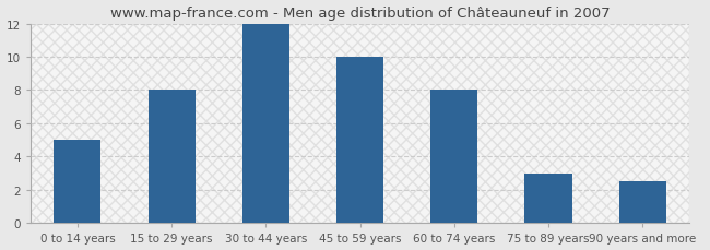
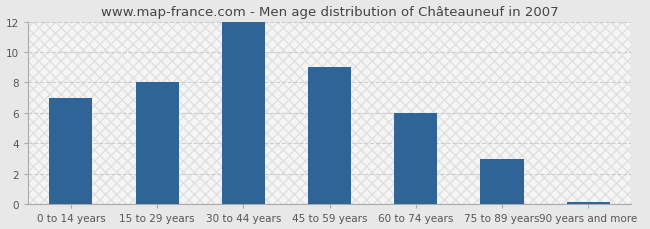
0 to 14 years: 5.0 -> 7.0
45 to 59 years: 10.0 -> 9.0
60 to 74 years: 8.0 -> 6.0
90 years and more: 2.5 -> 0.1
